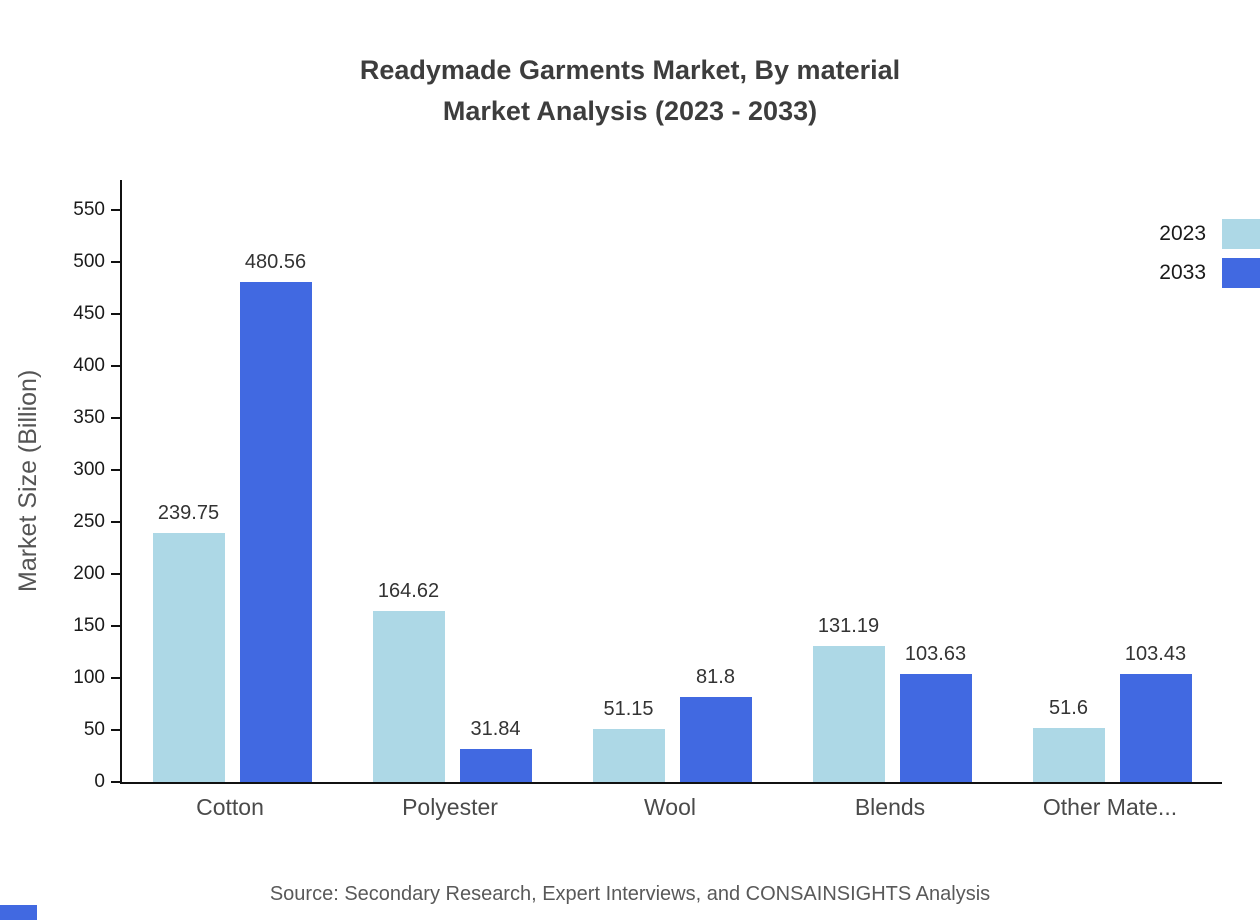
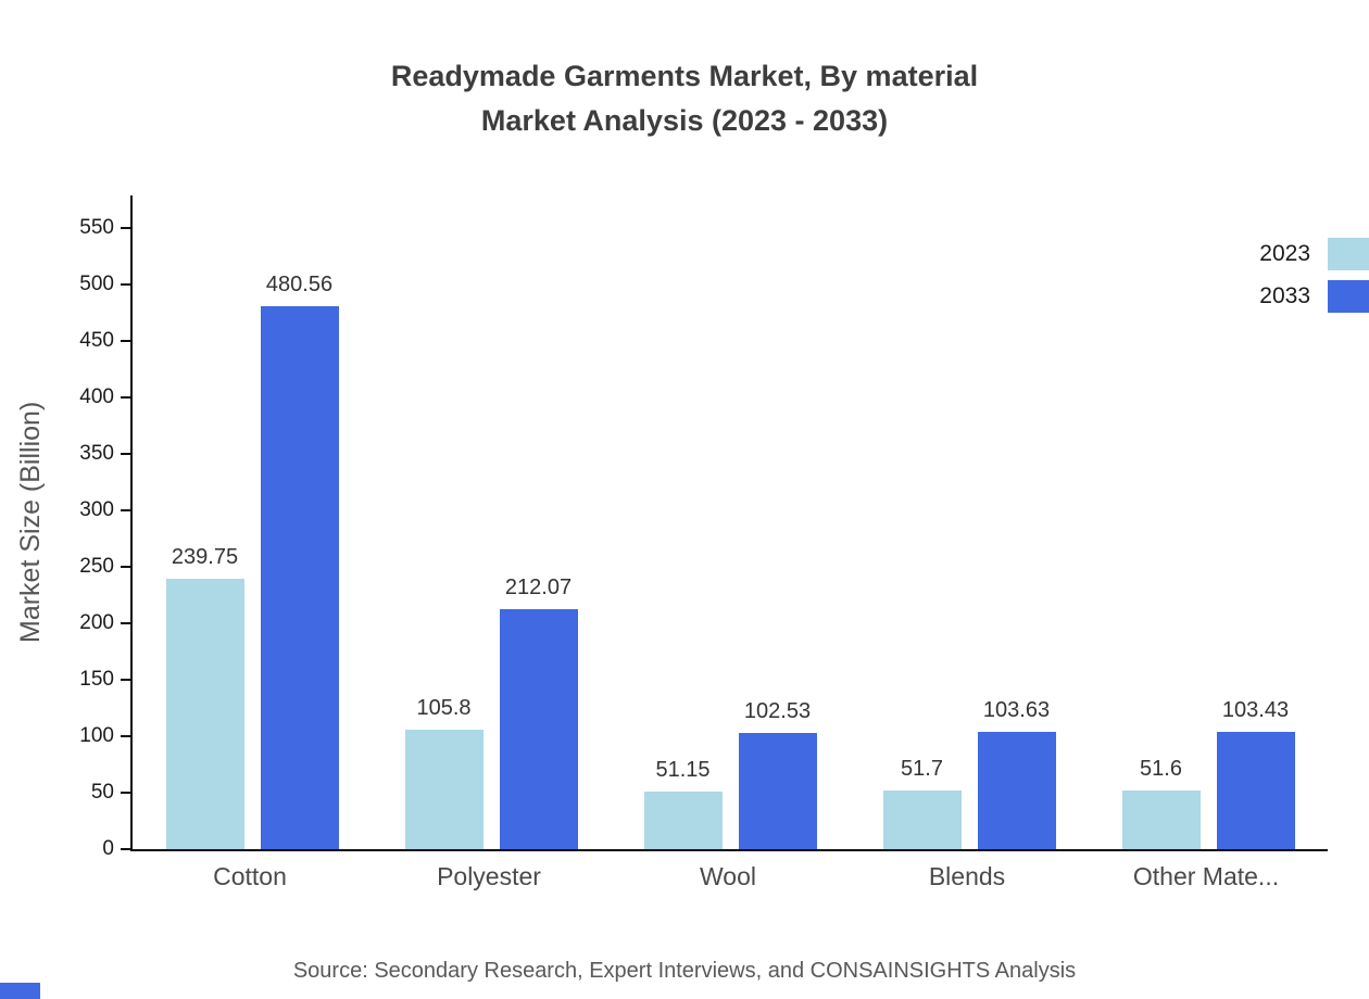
2023/Polyester: 164.62 -> 105.8
2033/Polyester: 31.84 -> 212.07
2033/Wool: 81.8 -> 102.53
2023/Blends: 131.19 -> 51.7
